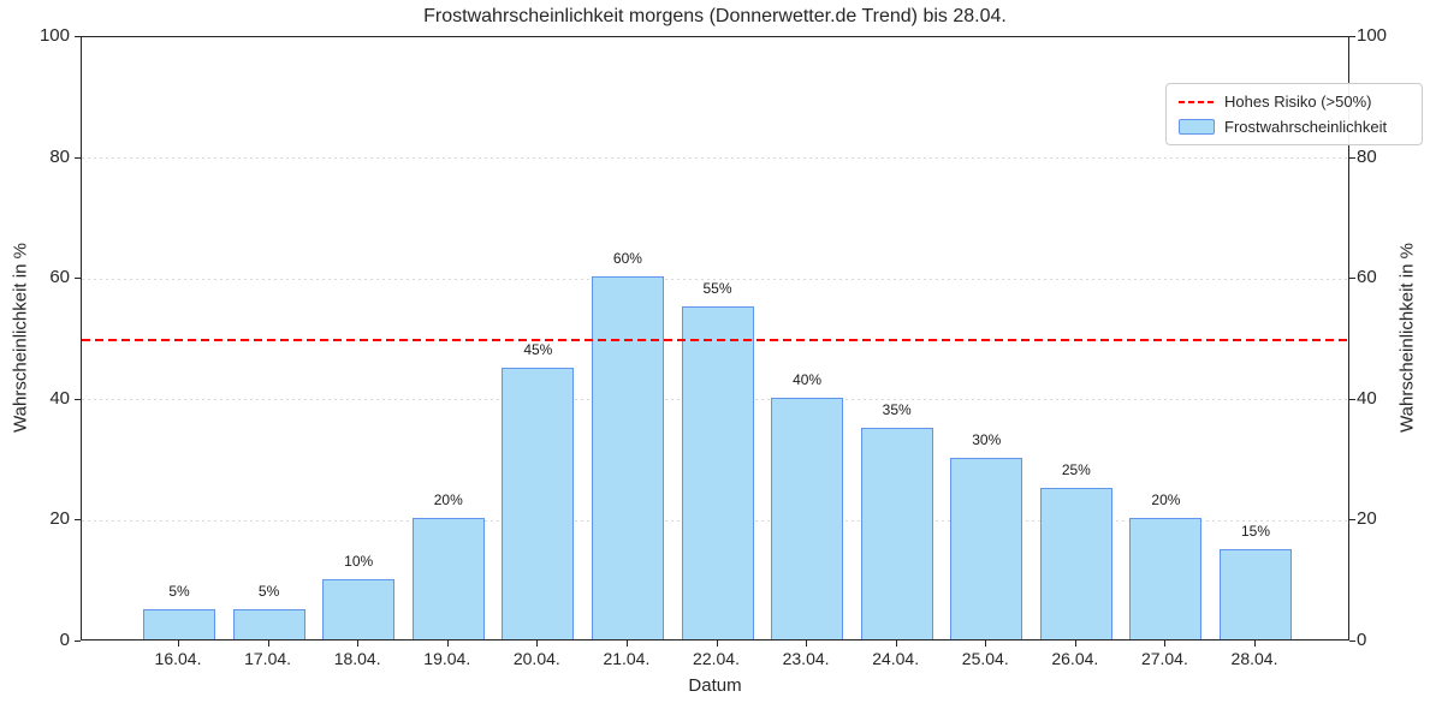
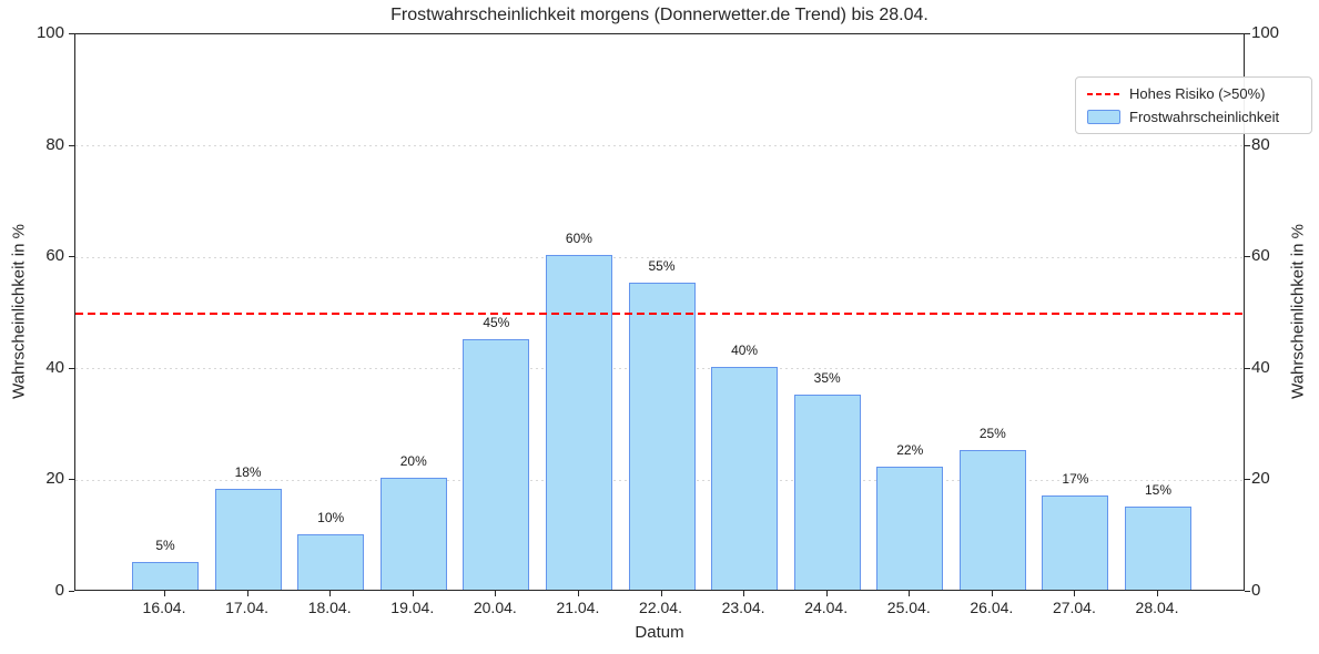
17.04.: 5% -> 18%
25.04.: 30% -> 22%
27.04.: 20% -> 17%
